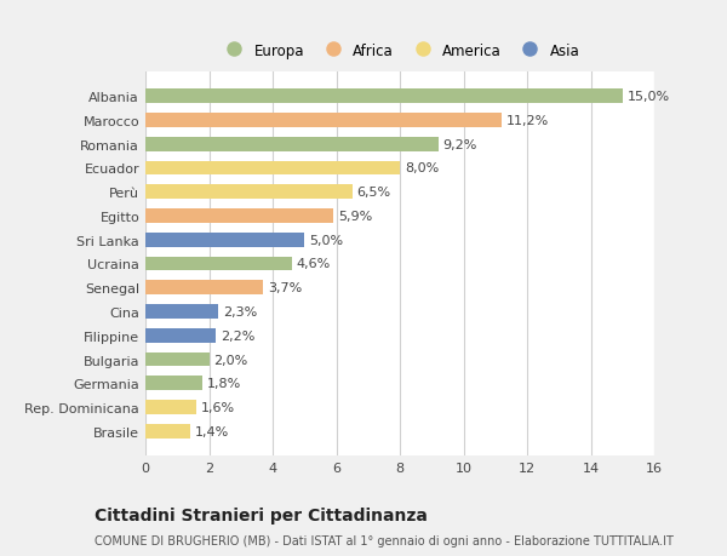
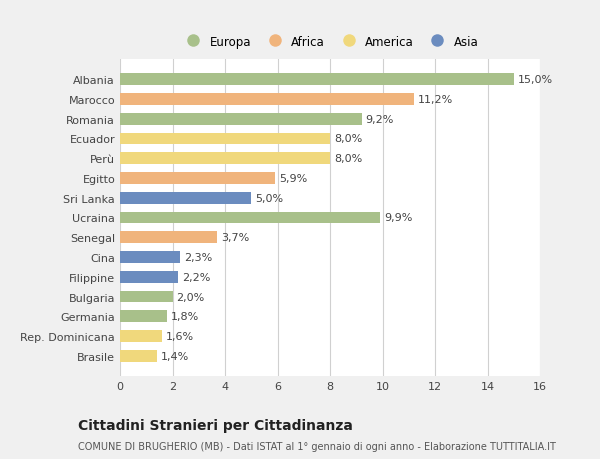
Perù: 6,5% -> 8,0%
Ucraina: 4,6% -> 9,9%
